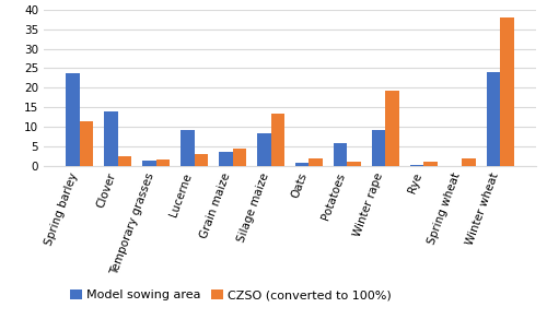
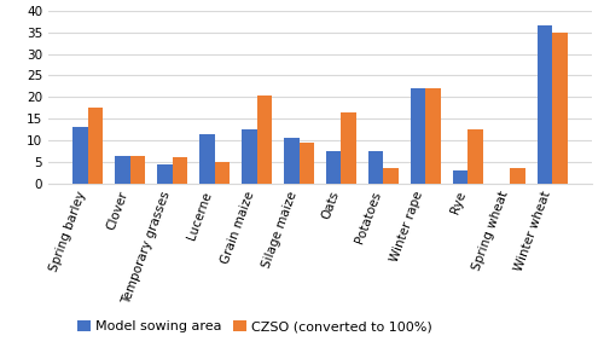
Model sowing area/Spring barley: 23.7 -> 13.0
CZSO (converted to 100%)/Spring barley: 11.4 -> 17.5
Model sowing area/Clover: 13.8 -> 6.5
CZSO (converted to 100%)/Clover: 2.4 -> 6.5
Model sowing area/Temporary grasses: 1.3 -> 4.5
CZSO (converted to 100%)/Temporary grasses: 1.7 -> 6.0
Model sowing area/Lucerne: 9.2 -> 11.5
CZSO (converted to 100%)/Lucerne: 2.9 -> 5.0
Model sowing area/Grain maize: 3.7 -> 12.5
CZSO (converted to 100%)/Grain maize: 4.3 -> 20.5
Model sowing area/Silage maize: 8.3 -> 10.5
CZSO (converted to 100%)/Silage maize: 13.5 -> 9.5
Model sowing area/Oats: 0.9 -> 7.5
CZSO (converted to 100%)/Oats: 1.9 -> 16.5
Model sowing area/Potatoes: 5.8 -> 7.5
CZSO (converted to 100%)/Potatoes: 1.1 -> 3.5
Model sowing area/Winter rape: 9.3 -> 22.0
CZSO (converted to 100%)/Winter rape: 19.2 -> 22.0
Model sowing area/Rye: 0.3 -> 3.0
CZSO (converted to 100%)/Rye: 1.1 -> 12.5
CZSO (converted to 100%)/Spring wheat: 2.0 -> 3.5
Model sowing area/Winter wheat: 24.0 -> 36.5
CZSO (converted to 100%)/Winter wheat: 38.0 -> 35.0
